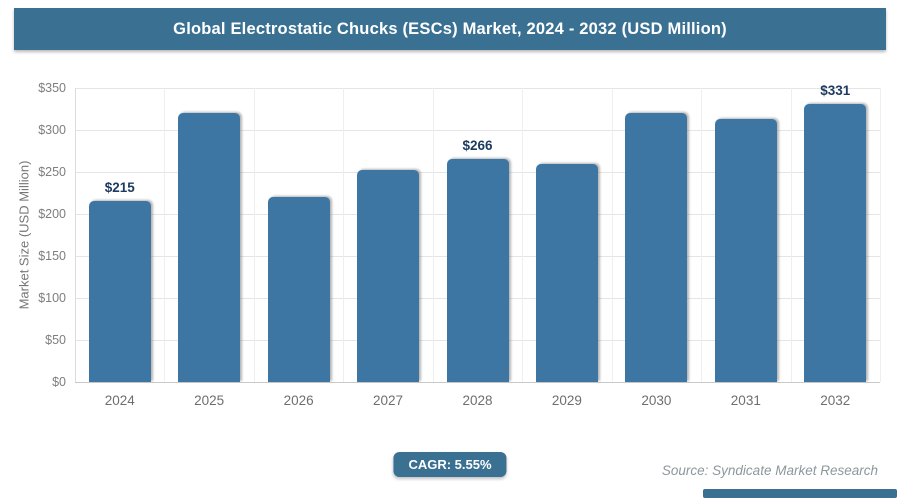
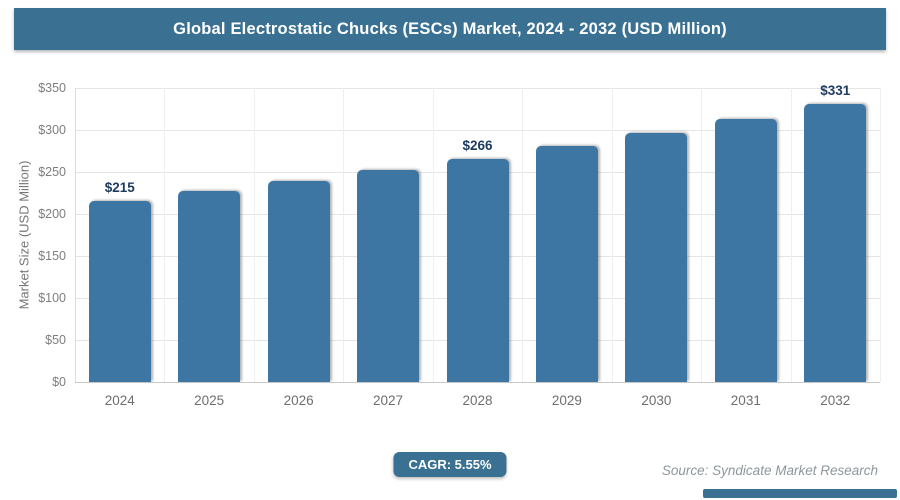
2025: $320 -> $230
2026: $220 -> $240
2029: $260 -> $280
2030: $320 -> $300
